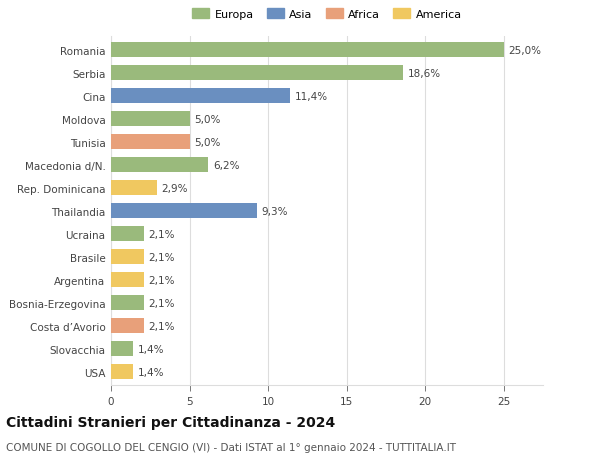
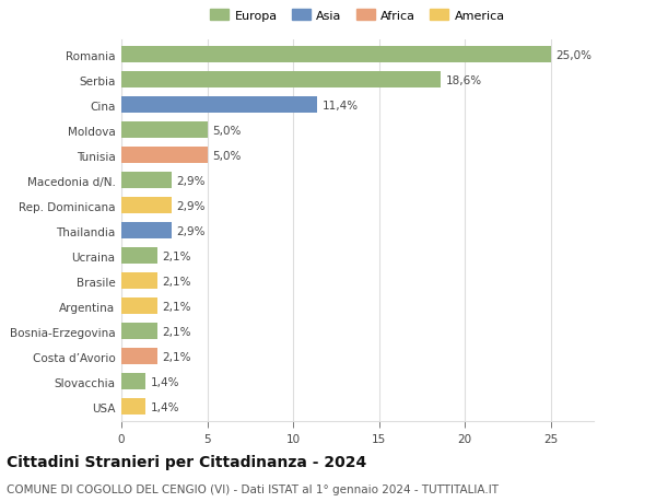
Macedonia d/N.: 6,2% -> 2,9%
Thailandia: 9,3% -> 2,9%
